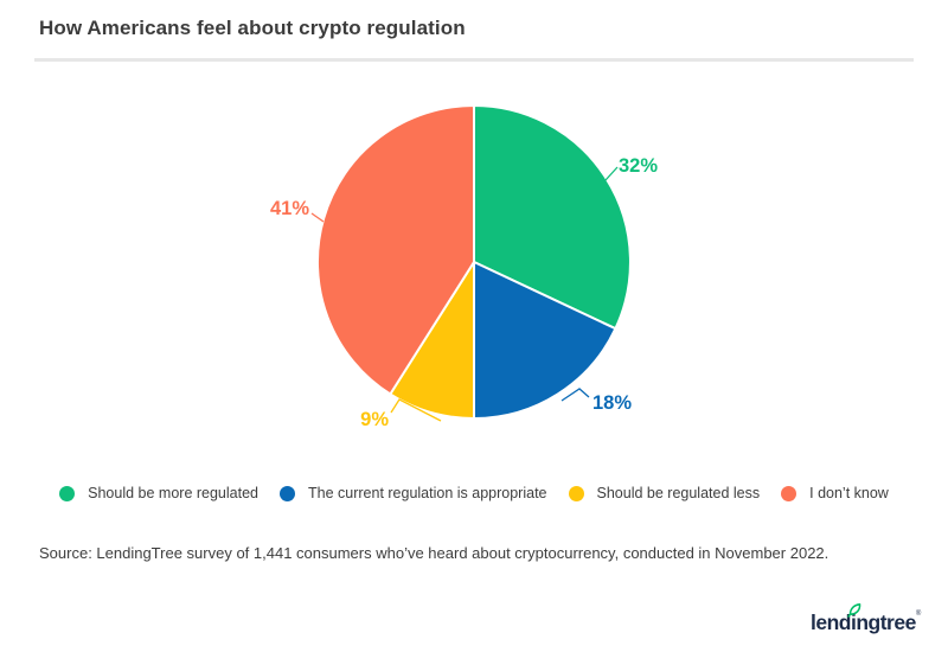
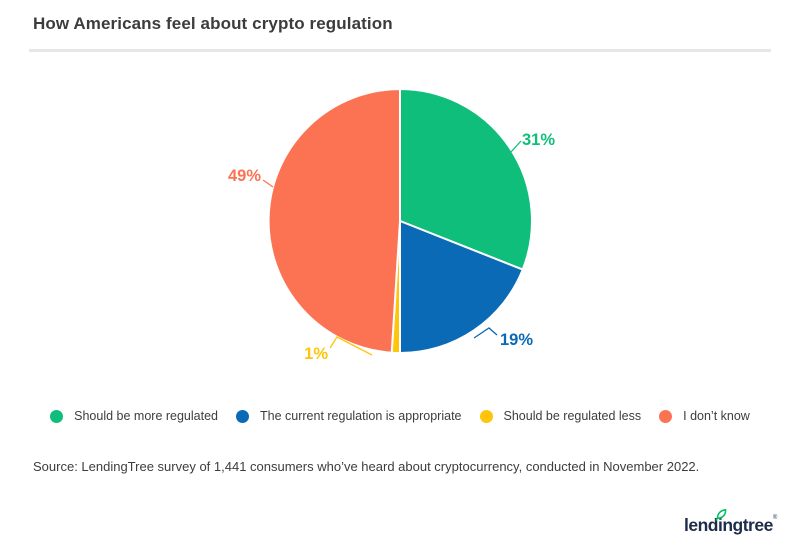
Should be more regulated: 32% -> 31%
The current regulation is appropriate: 18% -> 19%
Should be regulated less: 9% -> 1%
I don’t know: 41% -> 49%
